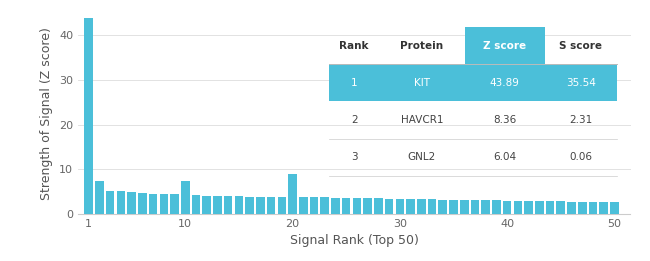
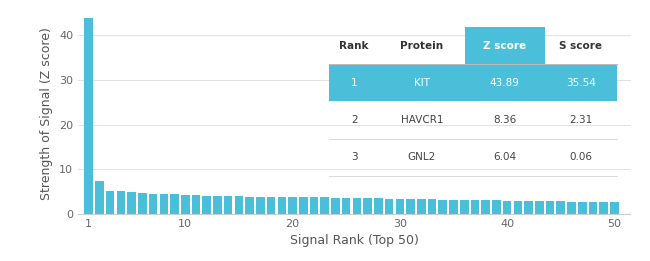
10: 7.5 -> 4.3
20: 9.0 -> 3.8
